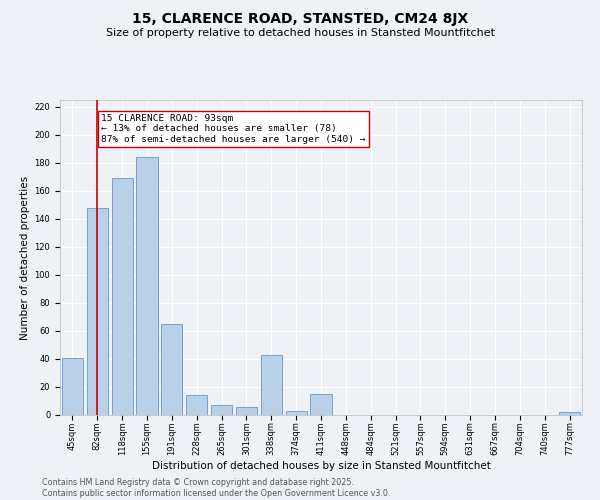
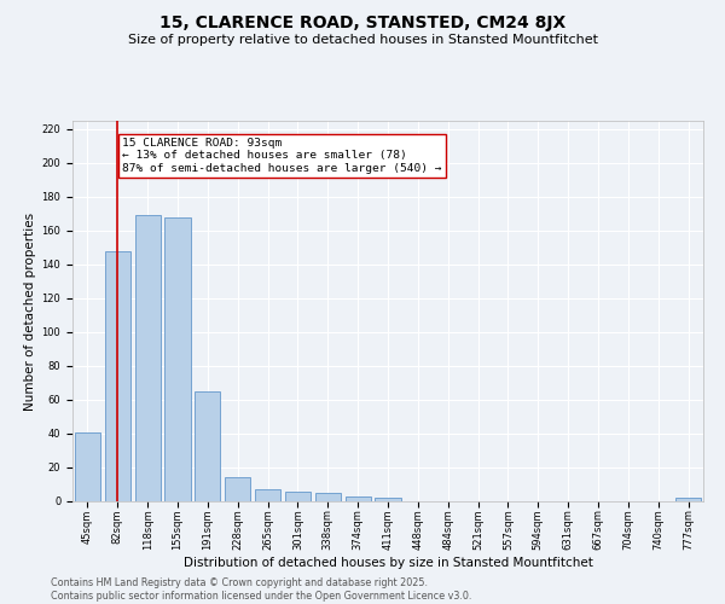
155sqm: 184 -> 168
338sqm: 43 -> 5
411sqm: 15 -> 2
